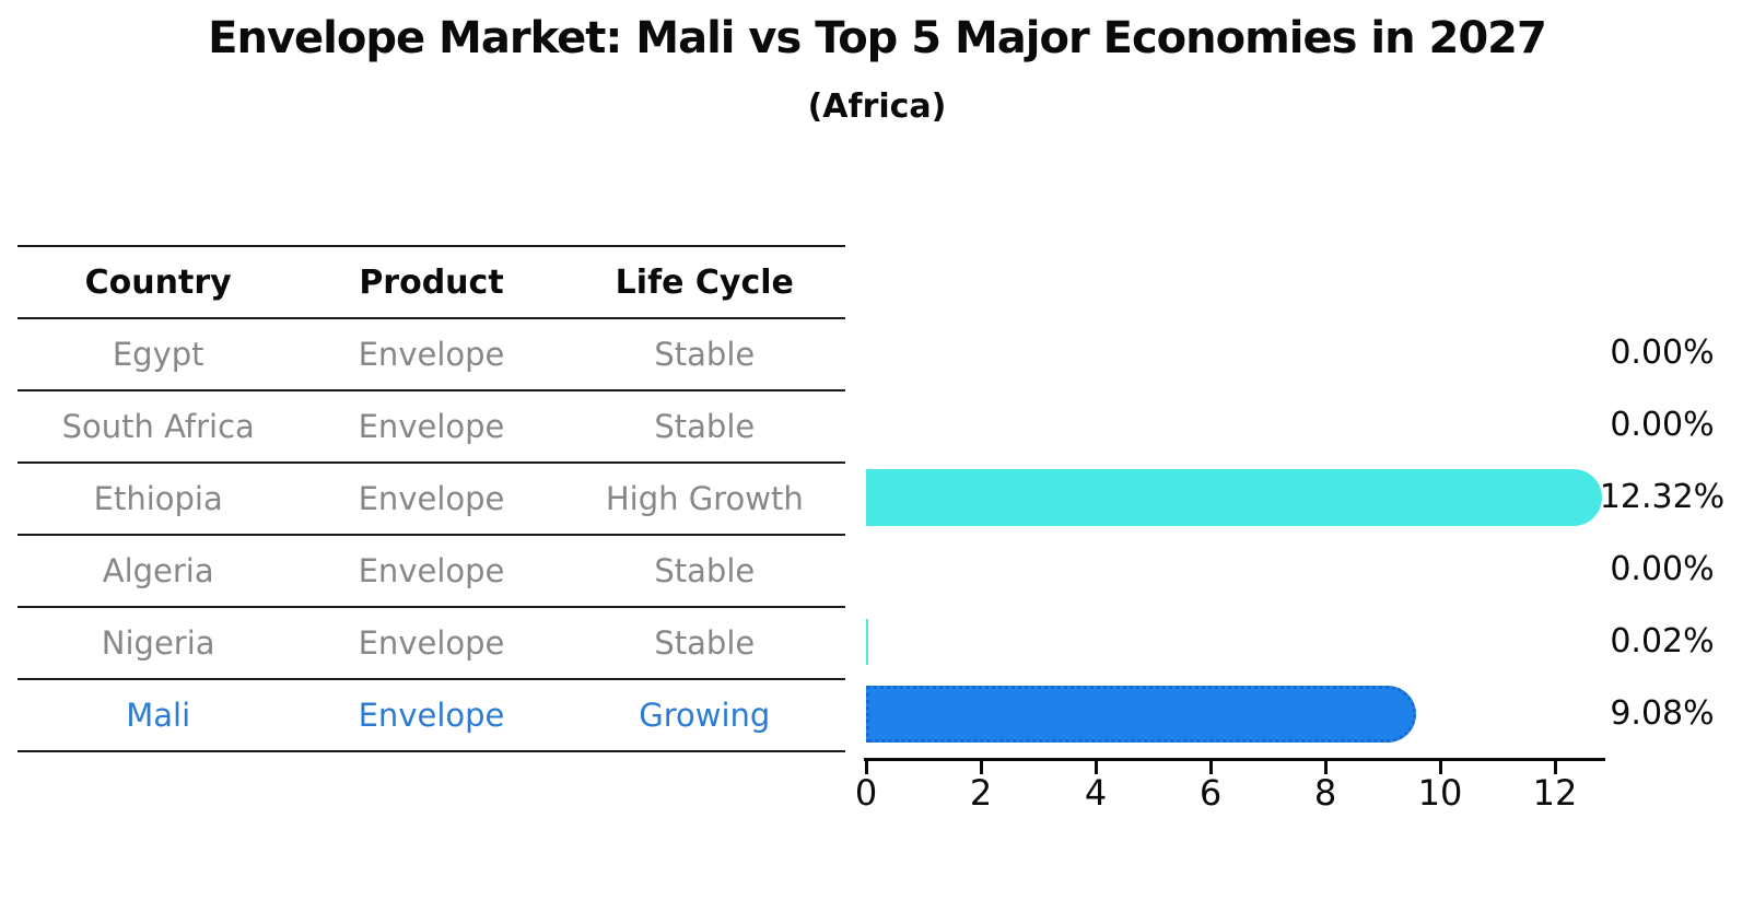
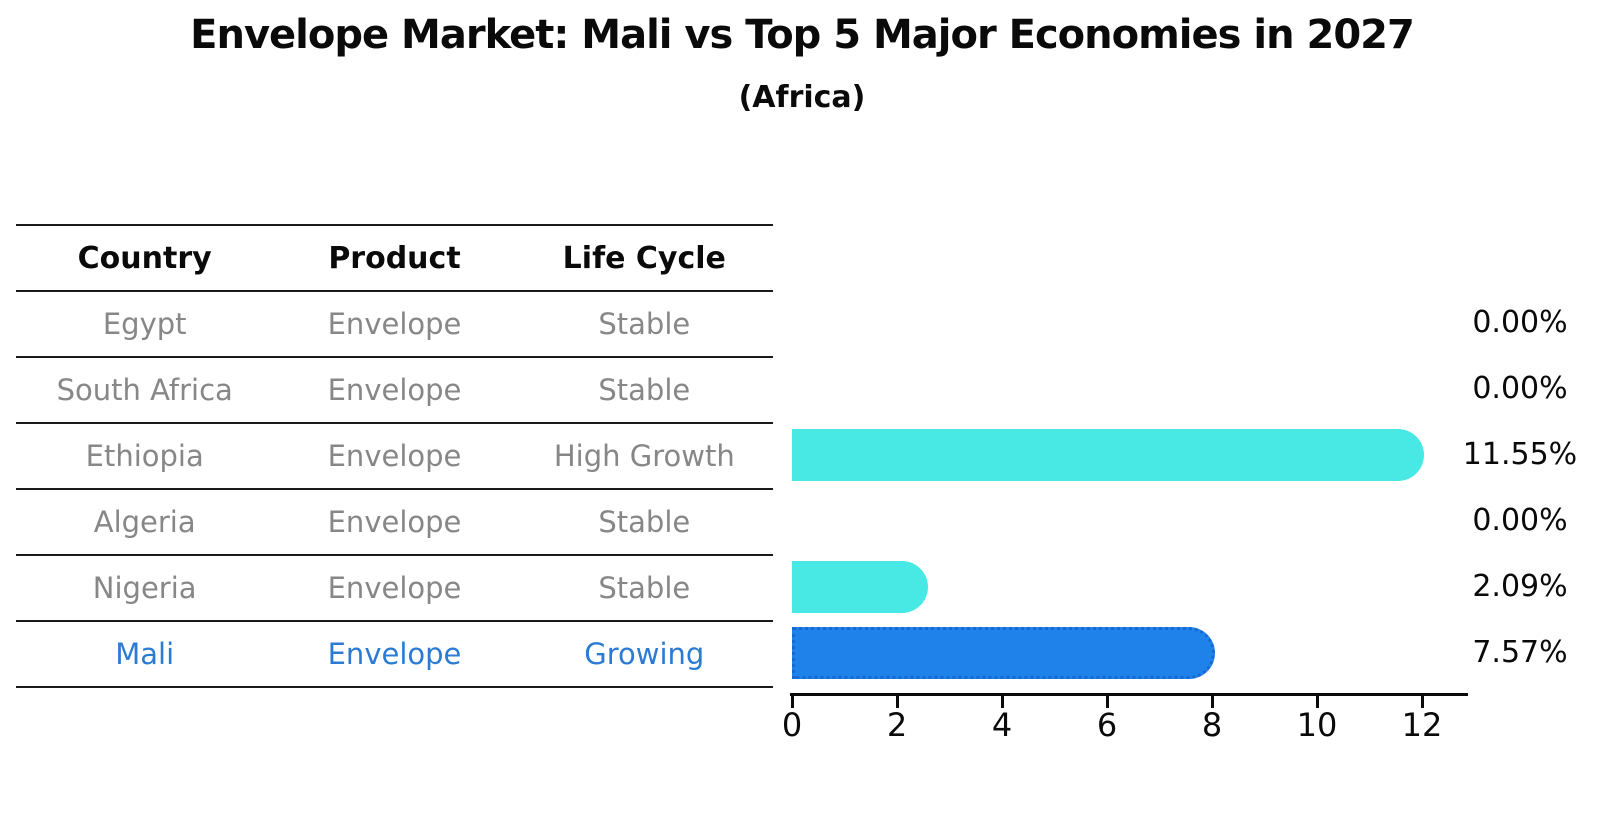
Ethiopia: 12.32% -> 11.55%
Nigeria: 0.02% -> 2.09%
Mali: 9.08% -> 7.57%
